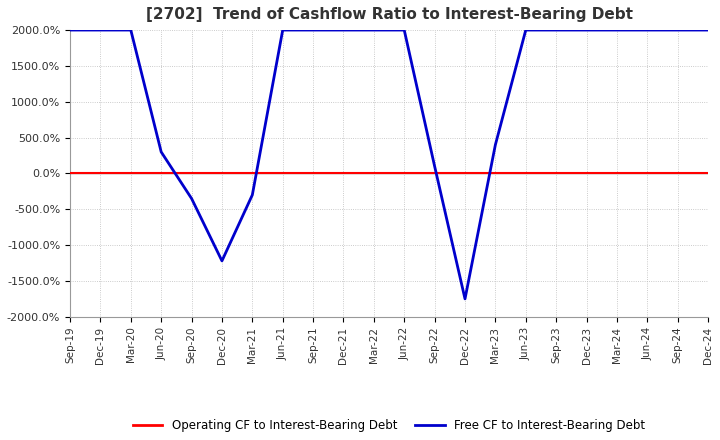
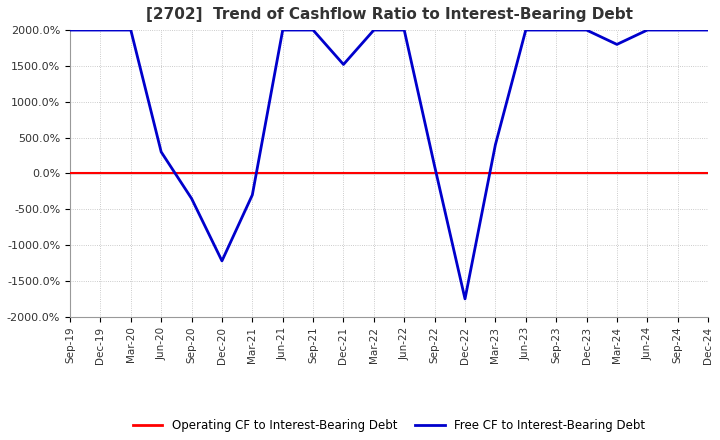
Free CF to Interest-Bearing Debt/Dec-21: 2000% -> 1520%
Free CF to Interest-Bearing Debt/Mar-24: 2000% -> 1800%
